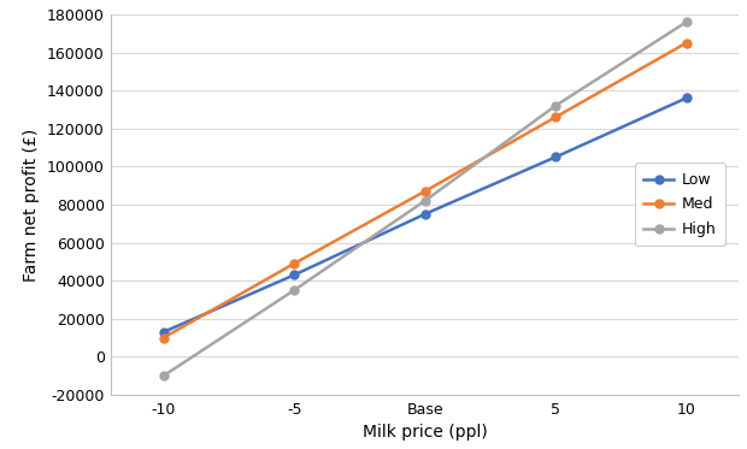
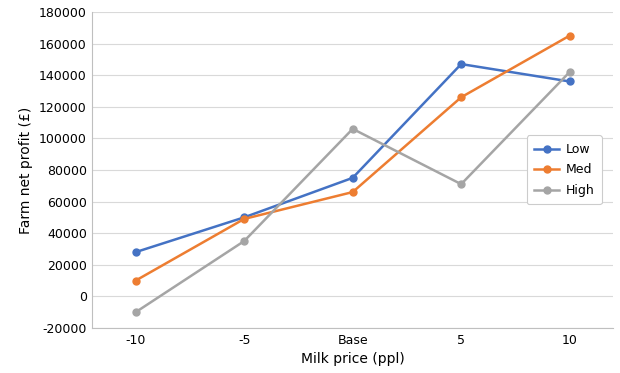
Low/-10: 13000 -> 28000
Low/-5: 43000 -> 50000
Med/Base: 87000 -> 66000
High/Base: 82000 -> 106000
Low/5: 105000 -> 147000
High/5: 132000 -> 71000
High/10: 176000 -> 142000
